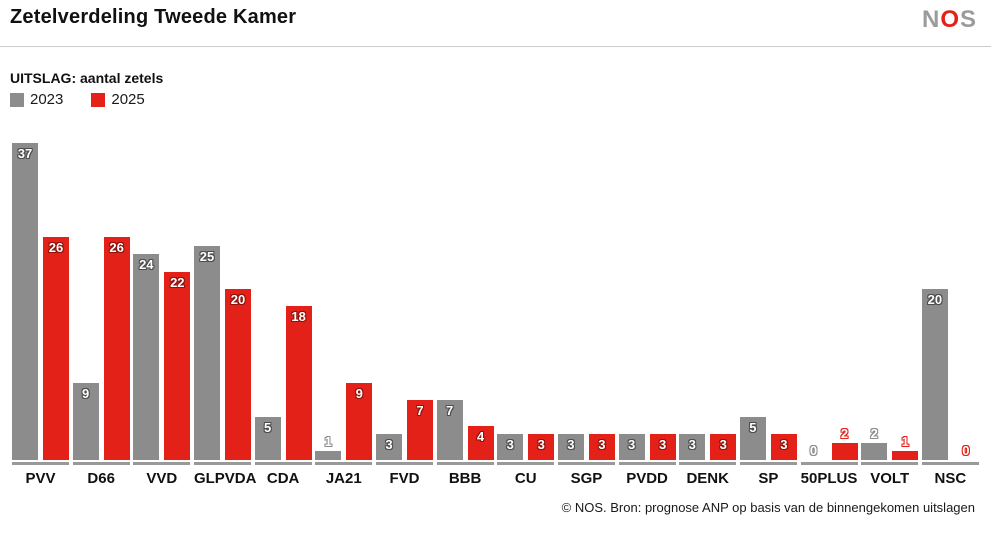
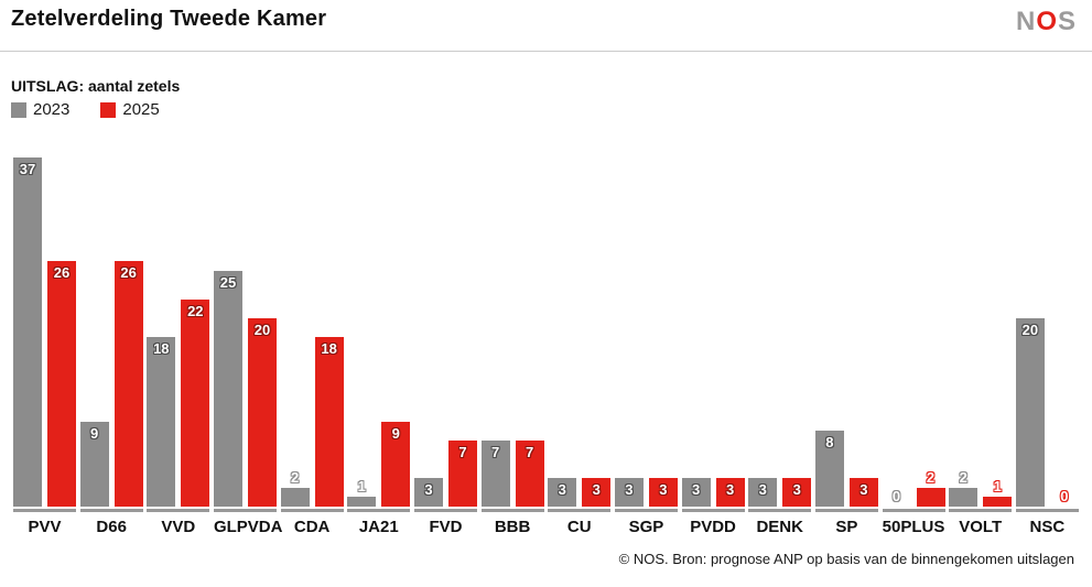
2023/VVD: 24 -> 18
2023/CDA: 5 -> 2
2025/BBB: 4 -> 7
2023/SP: 5 -> 8
